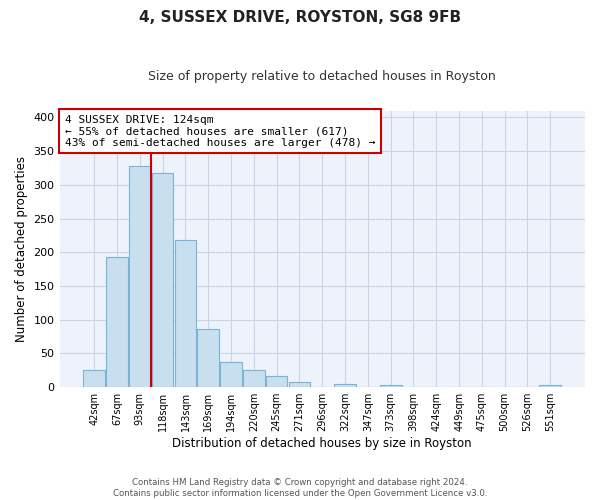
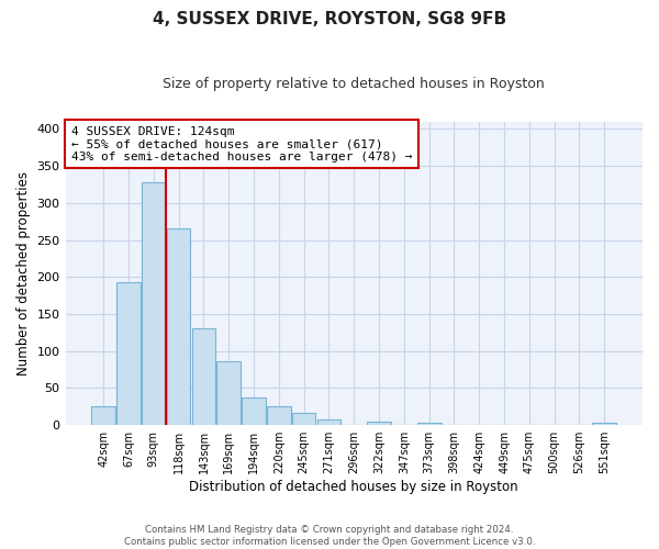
118sqm: 318 -> 265
143sqm: 218 -> 130
